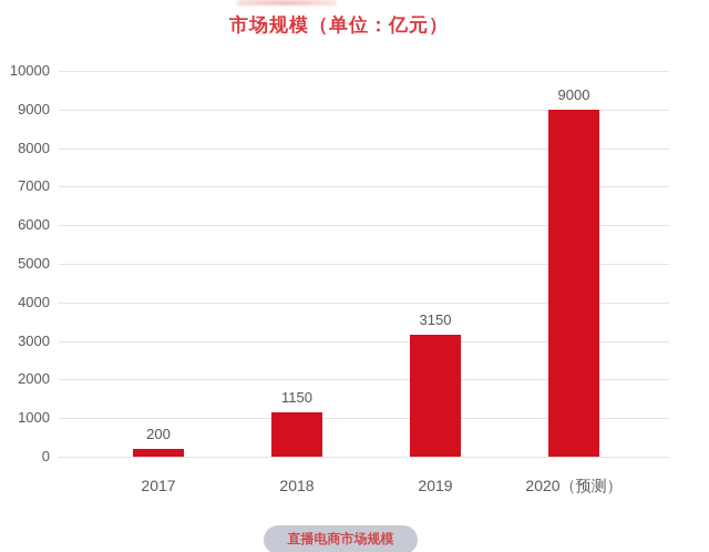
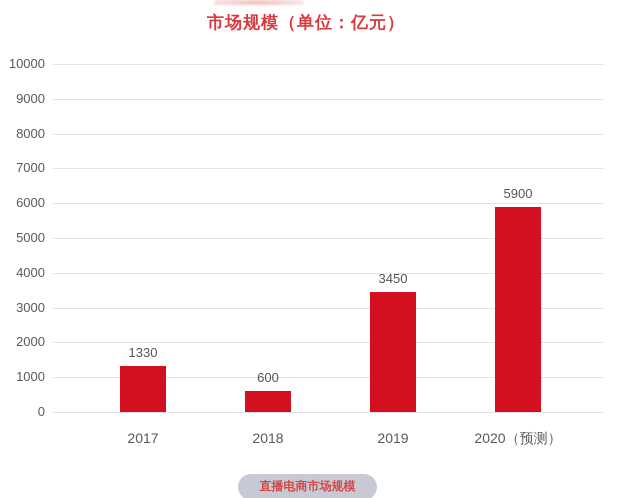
2017: 200 -> 1330
2018: 1150 -> 600
2019: 3150 -> 3450
2020（预测）: 9000 -> 5900
